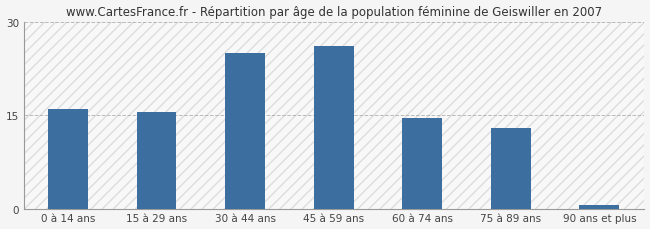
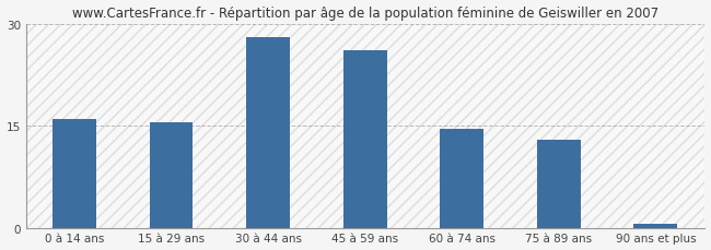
30 à 44 ans: 25.0 -> 28.0
